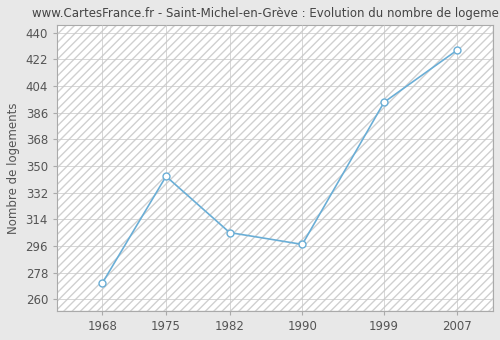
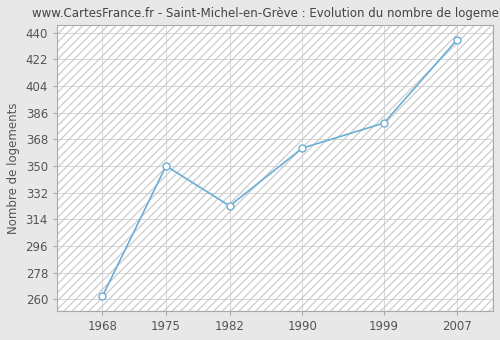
1968: 271 -> 262
1975: 343 -> 350
1982: 305 -> 323
1990: 297 -> 362
1999: 393 -> 379
2007: 428 -> 435
